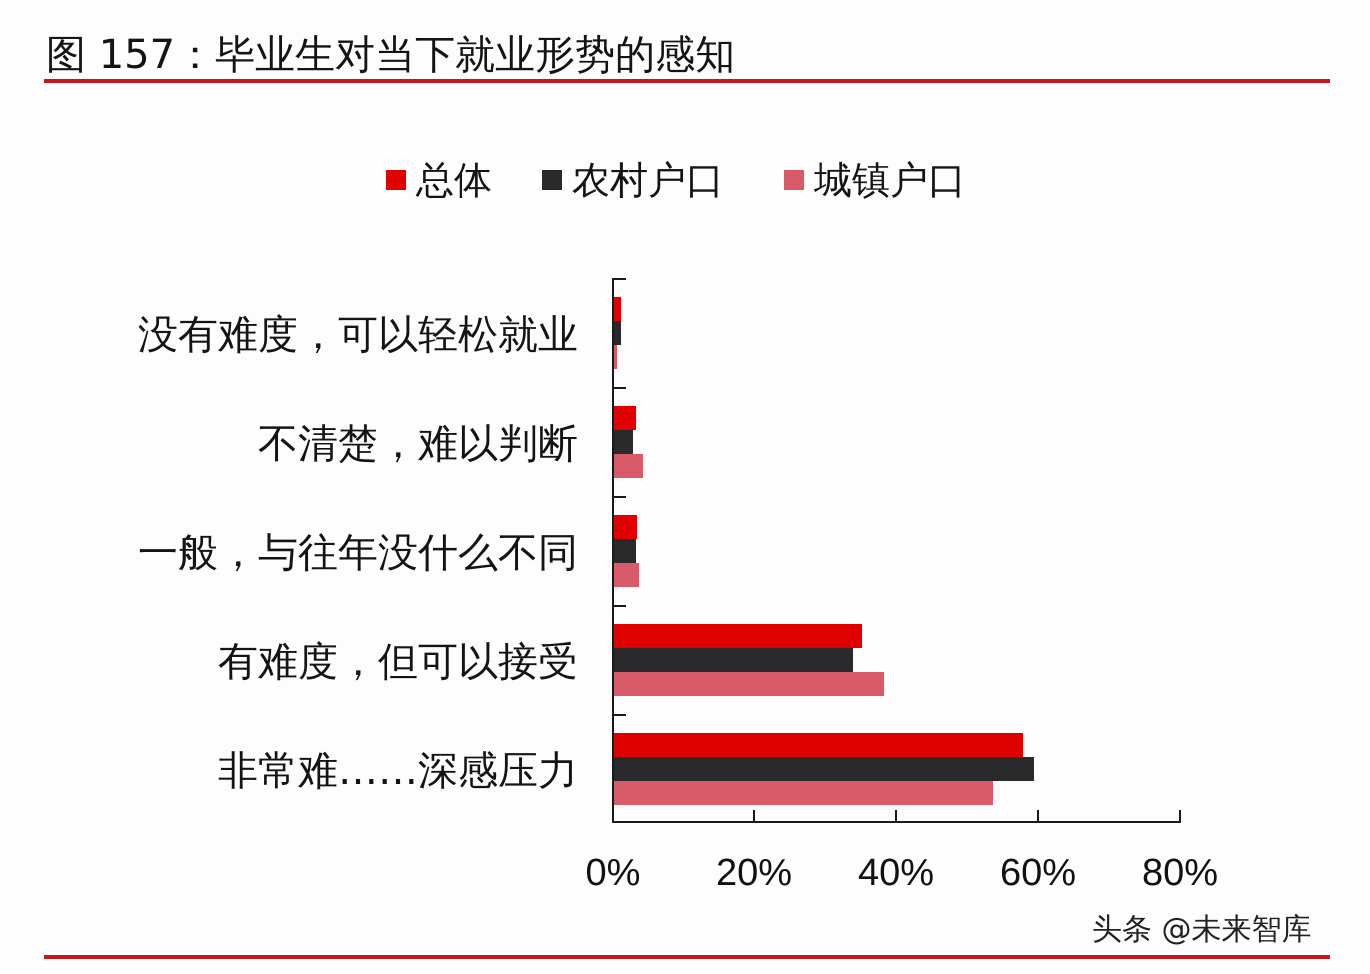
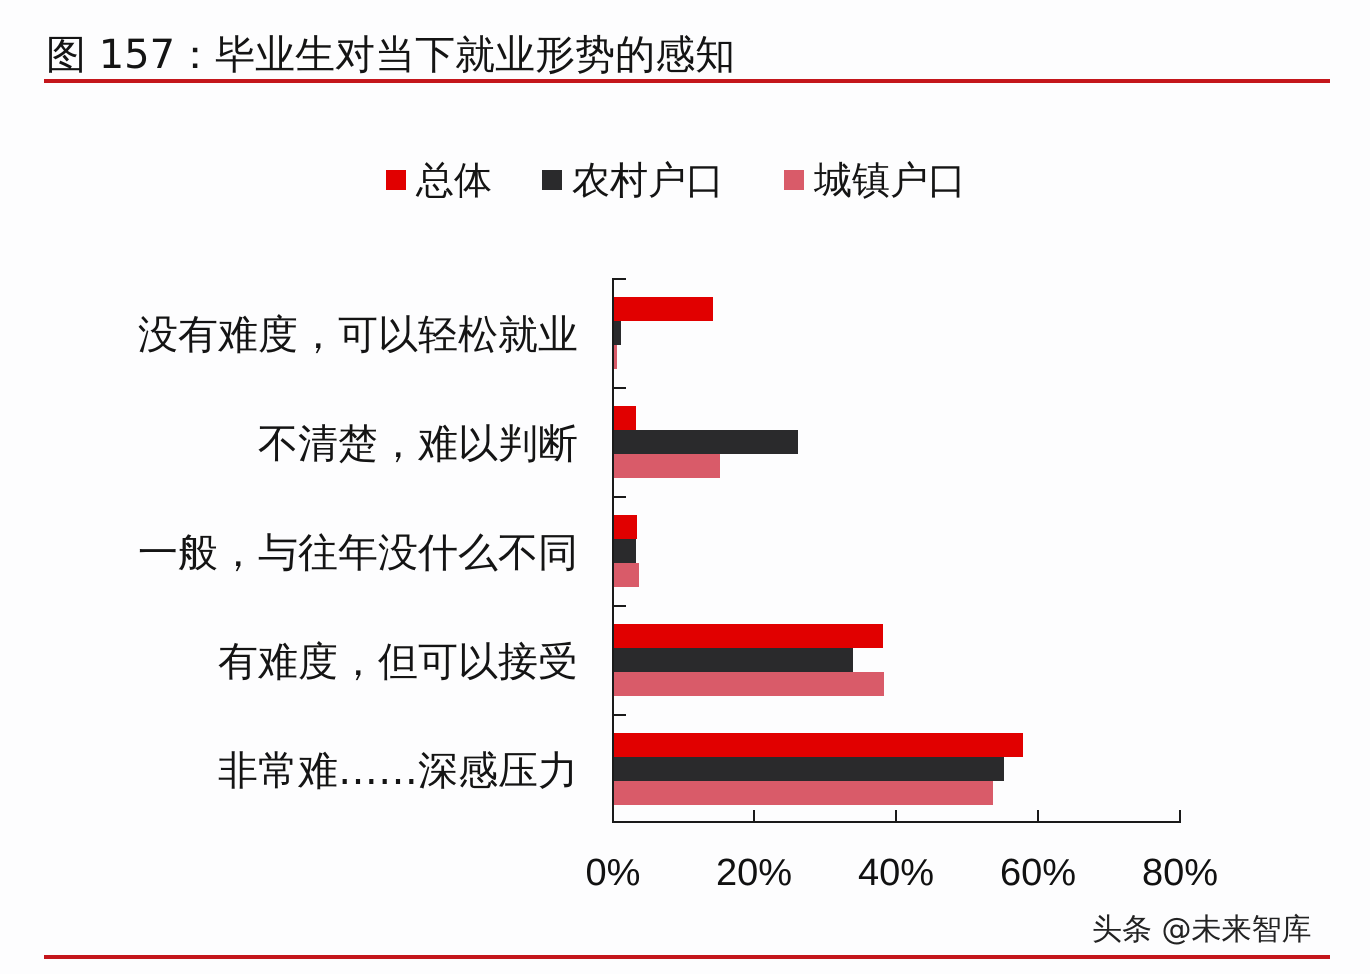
总体/没有难度，可以轻松就业: 1% -> 14%
农村户口/不清楚，难以判断: 3% -> 26%
城镇户口/不清楚，难以判断: 4% -> 15%
总体/有难度，但可以接受: 35% -> 38%
农村户口/非常难……深感压力: 59% -> 55%
